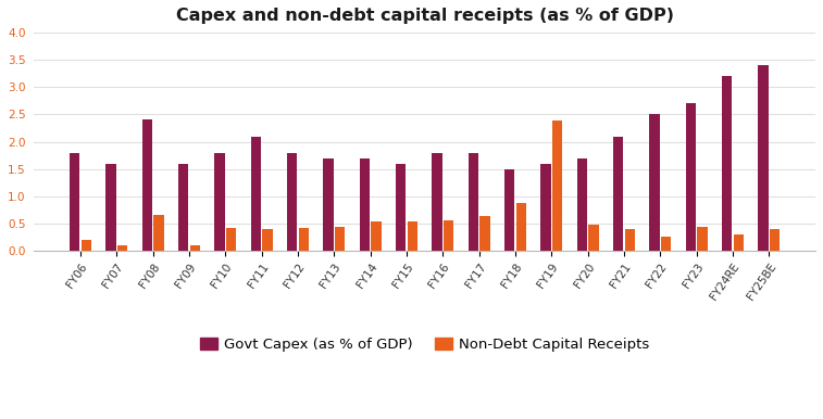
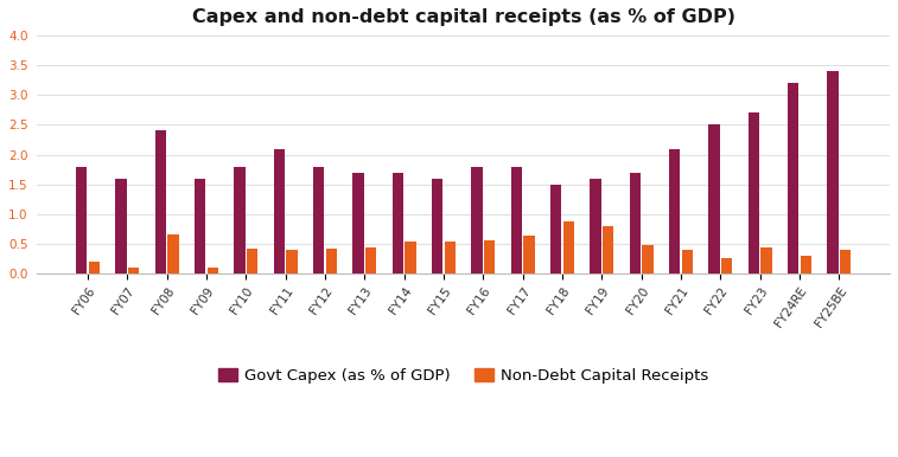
Non-Debt Capital Receipts/FY19: 2.38 -> 0.80
